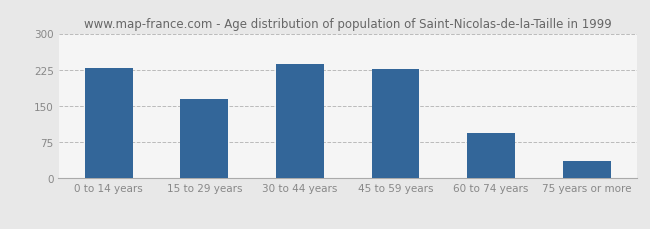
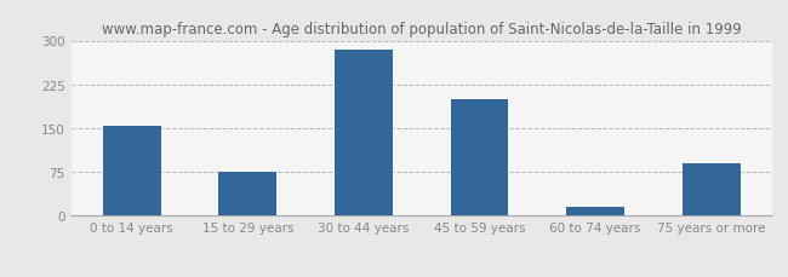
0 to 14 years: 228 -> 155
15 to 29 years: 165 -> 75
30 to 44 years: 236 -> 285
45 to 59 years: 227 -> 200
60 to 74 years: 93 -> 15
75 years or more: 35 -> 90
